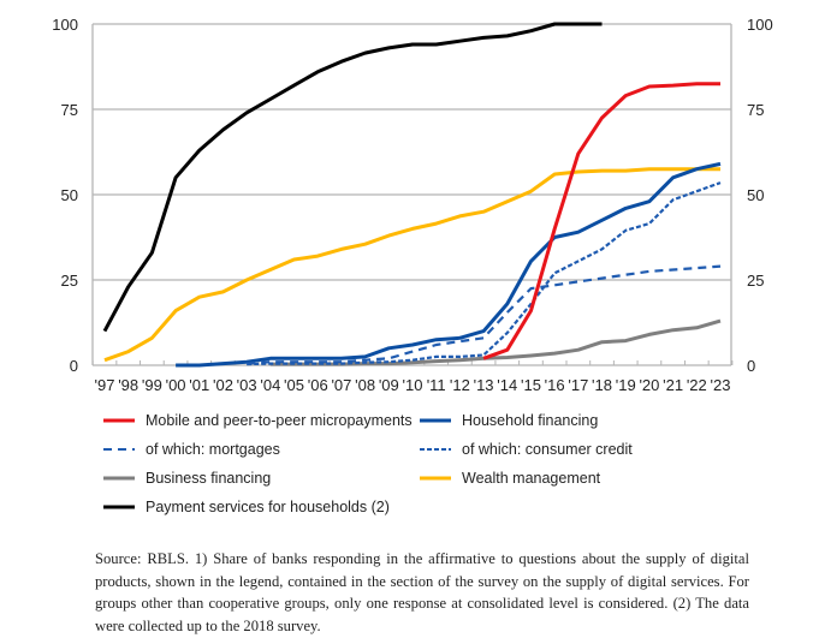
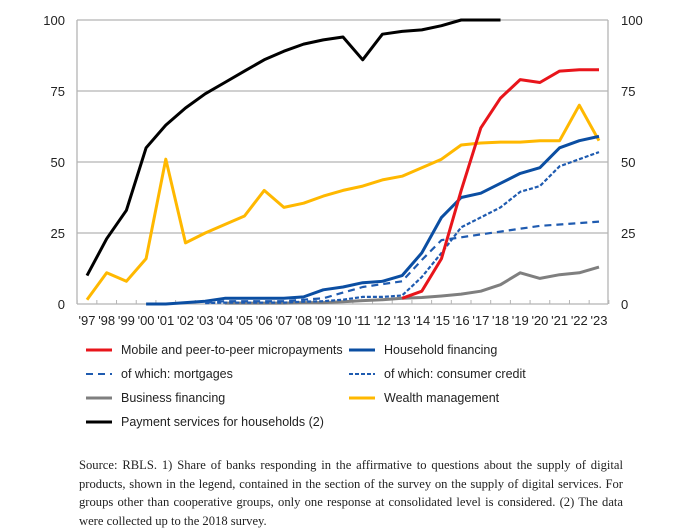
Wealth management/'98: 4 -> 11
Wealth management/'01: 20 -> 51
Wealth management/'06: 32 -> 40
Payment services for households (2)/'11: 94 -> 86
Business financing/'19: 7 -> 11
Mobile and peer-to-peer micropayments/'20: 82 -> 78
Wealth management/'22: 58 -> 70
